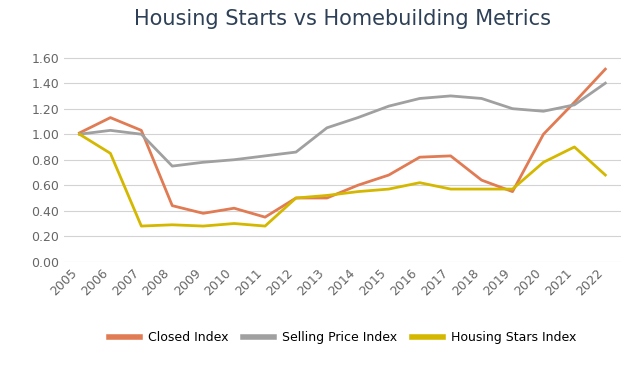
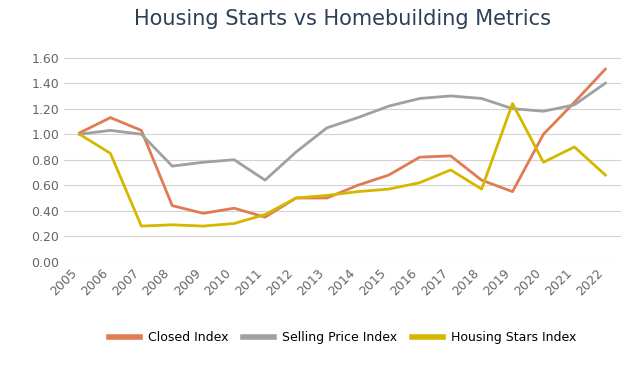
Selling Price Index/2011: 0.83 -> 0.64
Housing Stars Index/2011: 0.28 -> 0.37
Housing Stars Index/2017: 0.57 -> 0.72
Housing Stars Index/2019: 0.57 -> 1.24
